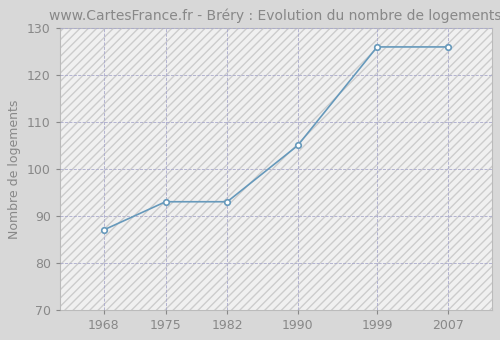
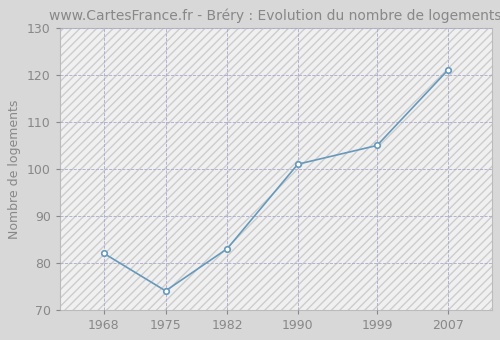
1968: 87 -> 82
1975: 93 -> 74
1982: 93 -> 83
1990: 105 -> 101
1999: 126 -> 105
2007: 126 -> 121
